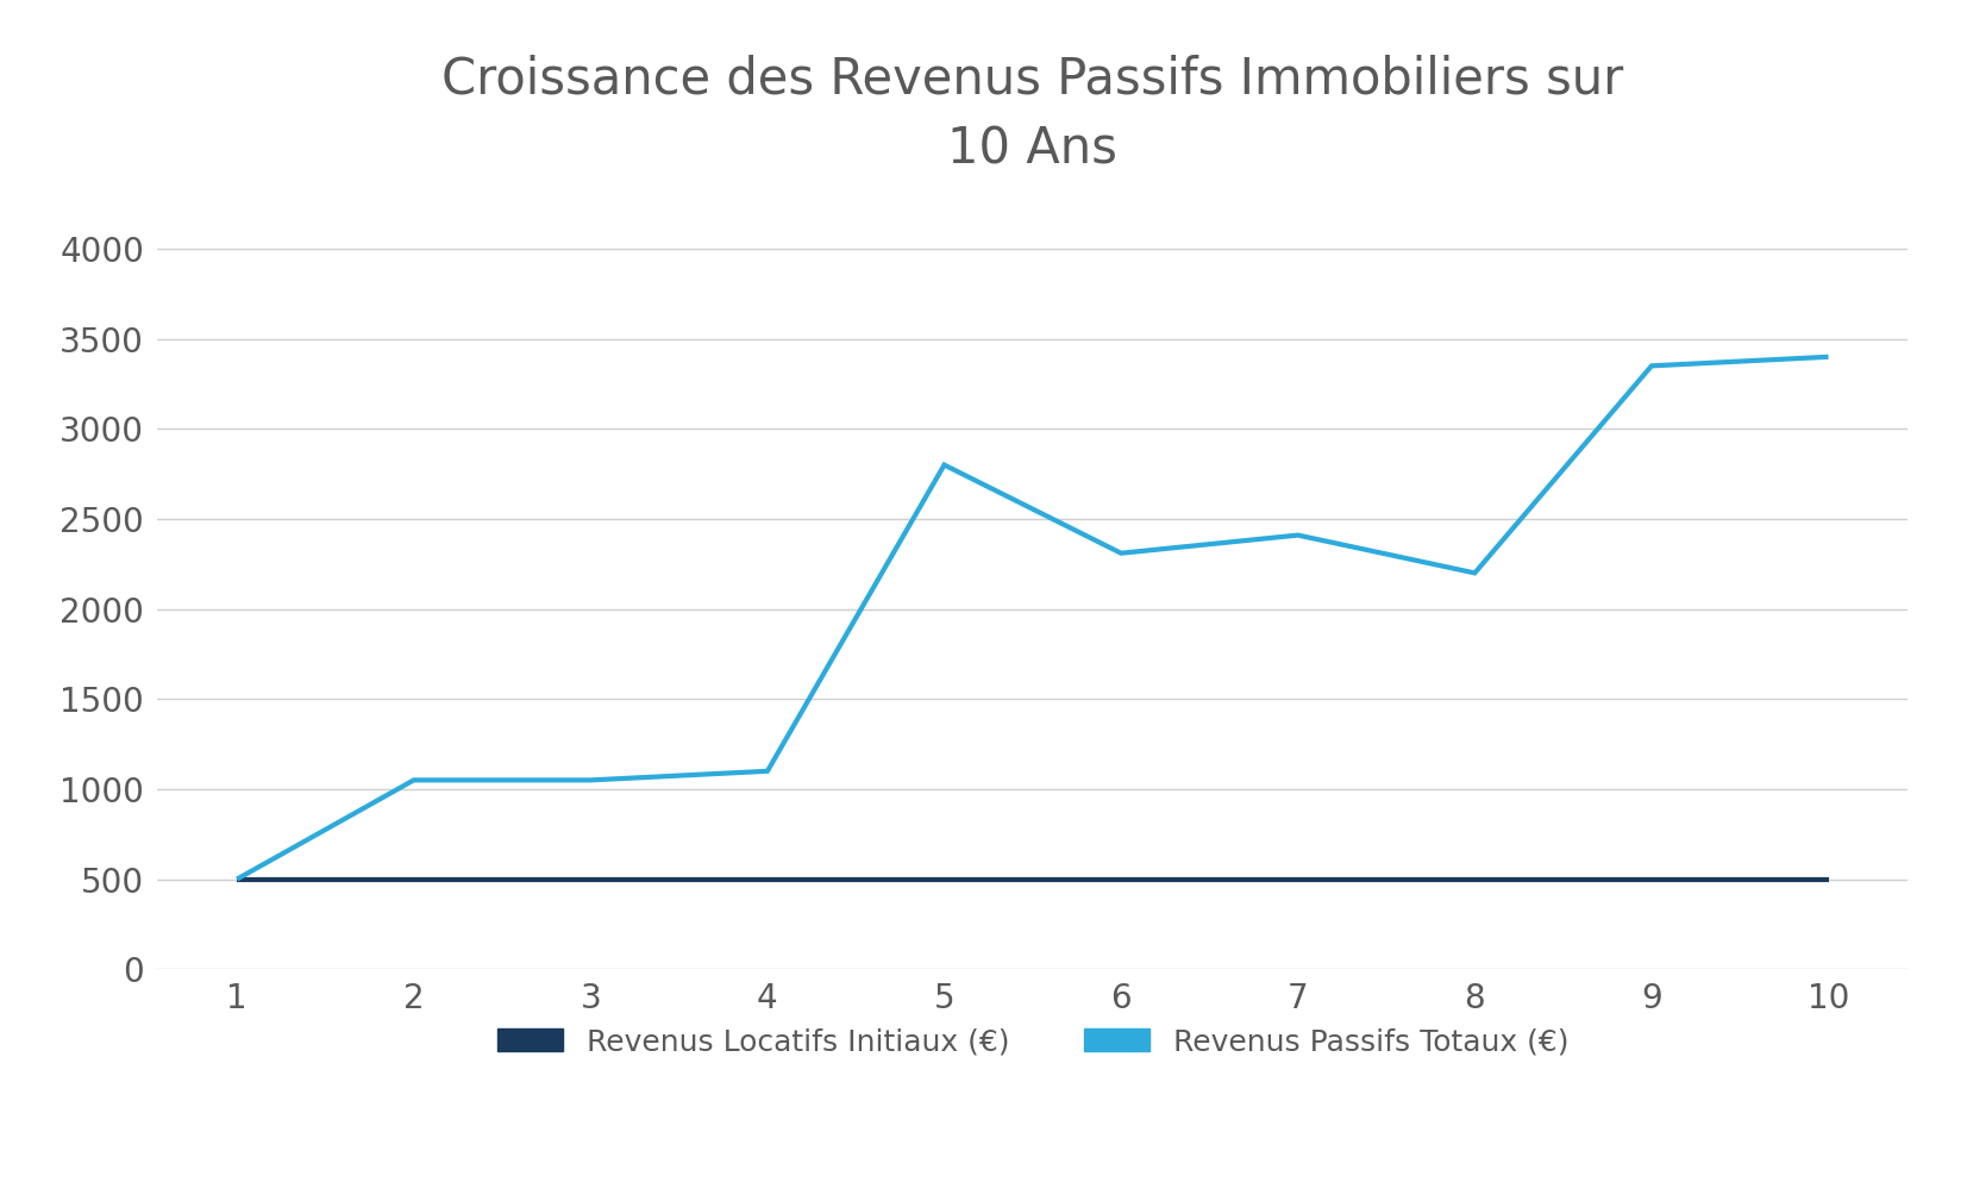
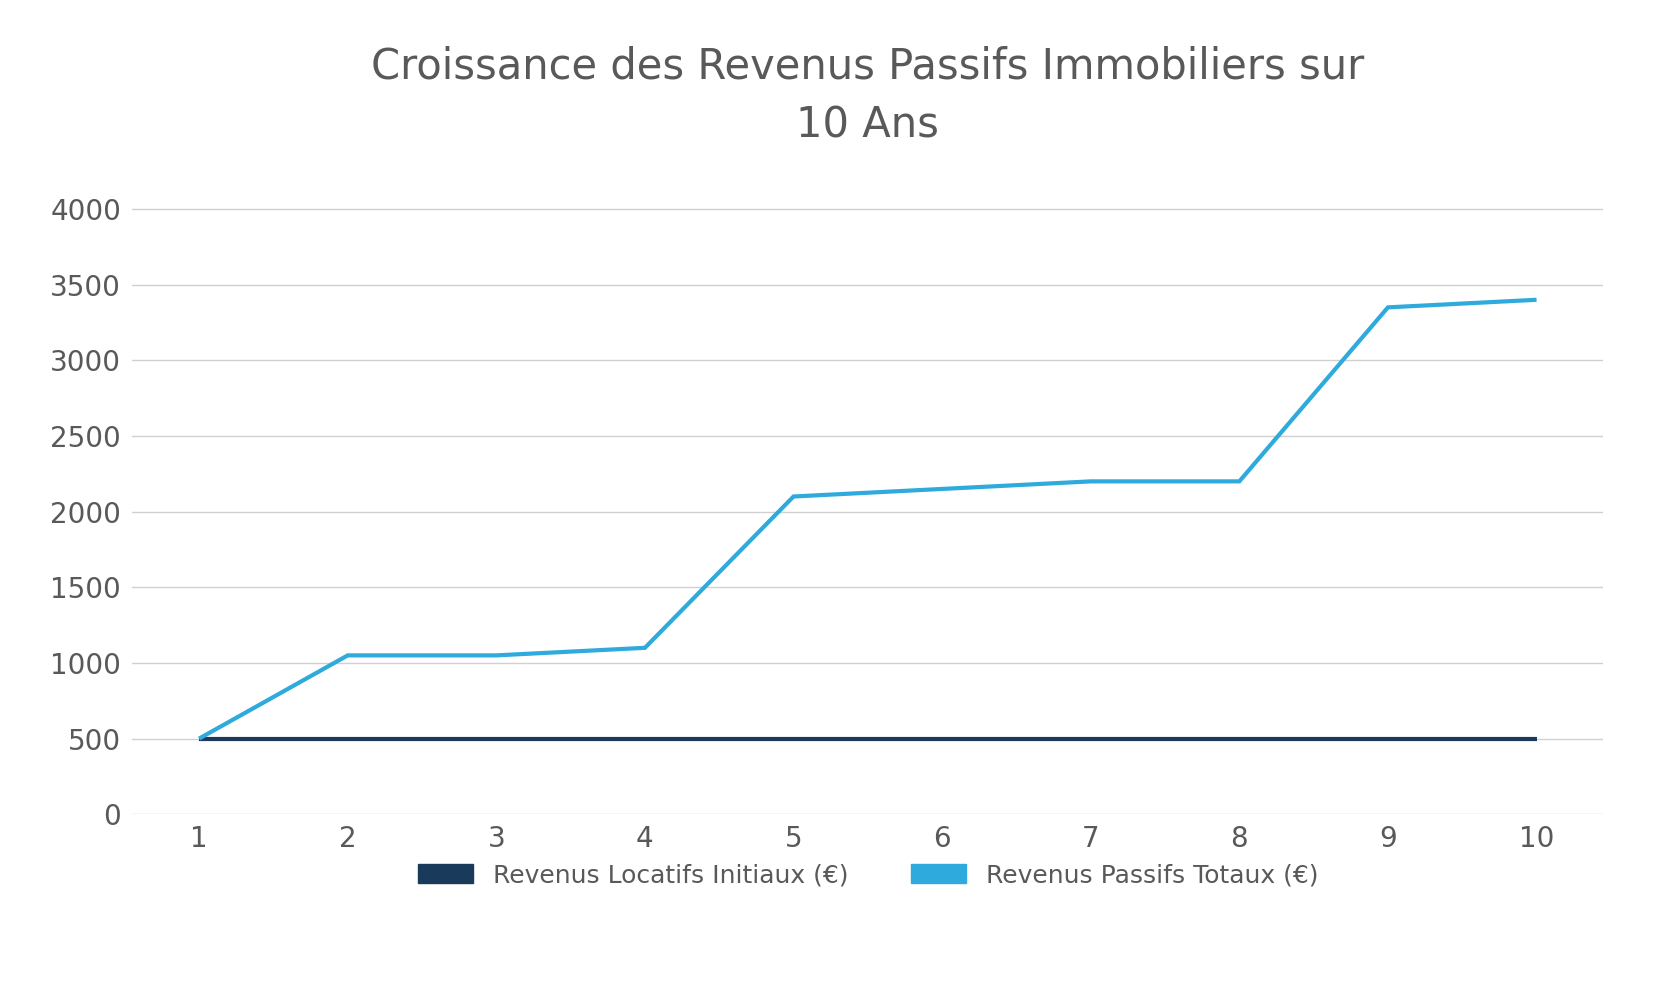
Revenus Passifs Totaux (€)/5: 2800 -> 2100
Revenus Passifs Totaux (€)/6: 2310 -> 2150
Revenus Passifs Totaux (€)/7: 2410 -> 2200
